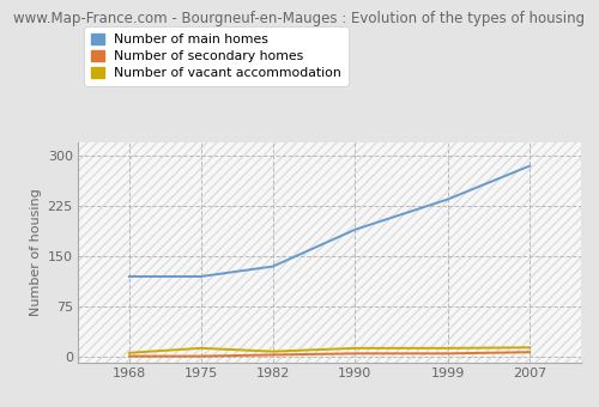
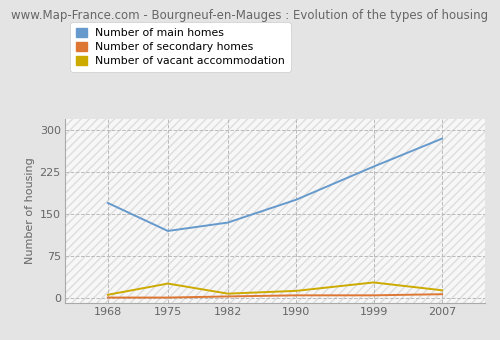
Number of main homes/1968: 120 -> 170
Number of vacant accommodation/1975: 13 -> 26
Number of main homes/1990: 190 -> 176
Number of vacant accommodation/1999: 13 -> 28
